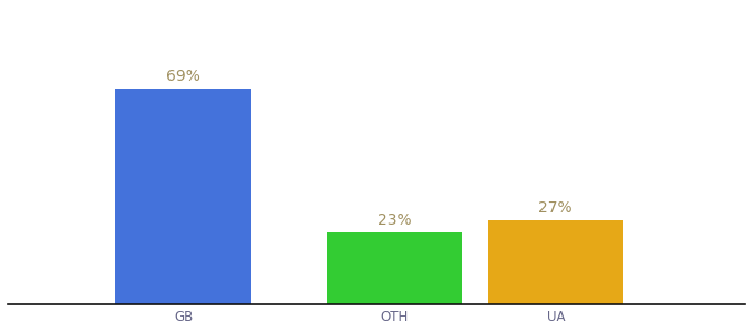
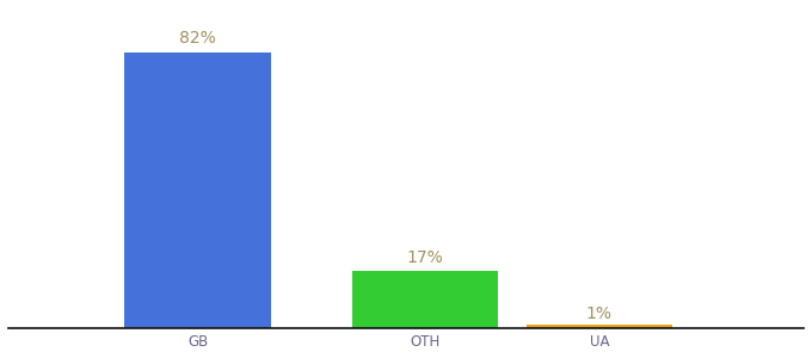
GB: 69% -> 82%
OTH: 23% -> 17%
UA: 27% -> 1%
